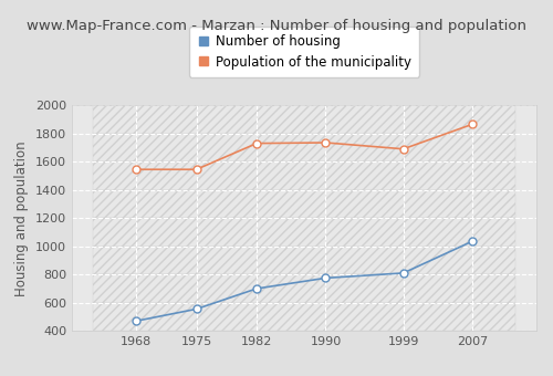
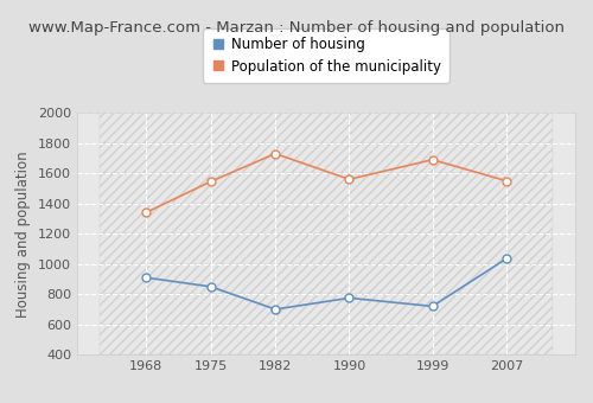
Number of housing/1968: 470 -> 910
Population of the municipality/1968: 1540 -> 1340
Number of housing/1975: 560 -> 850
Population of the municipality/1990: 1740 -> 1560
Number of housing/1999: 810 -> 720
Population of the municipality/2007: 1860 -> 1550
